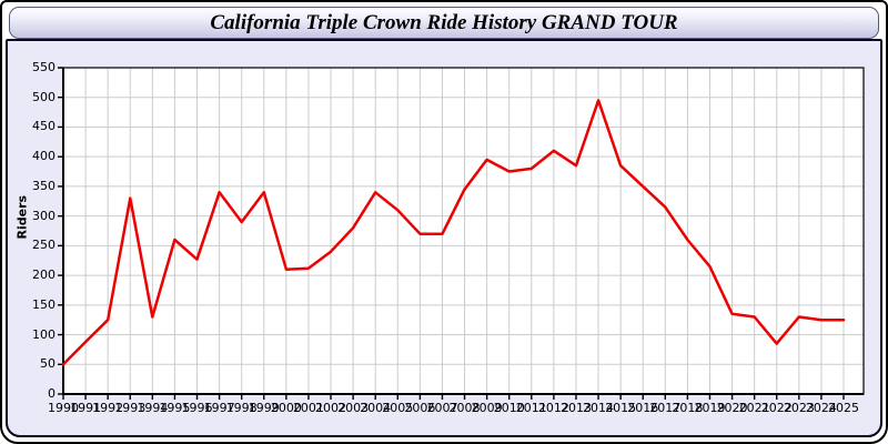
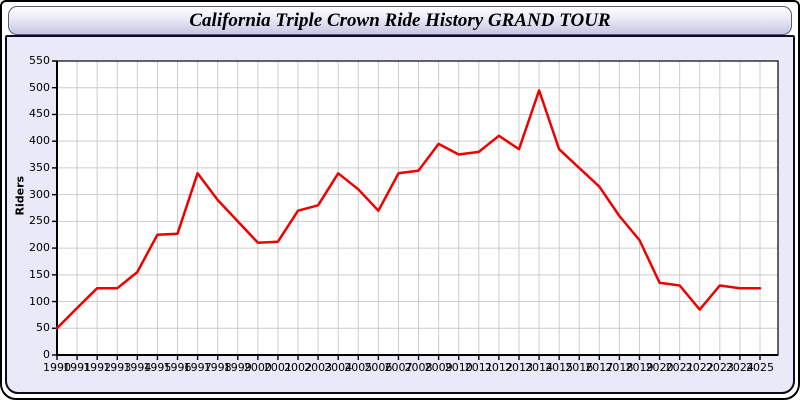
1993: 330 -> 120
1994: 130 -> 160
1995: 260 -> 220
1999: 340 -> 250
2002: 240 -> 270
2007: 270 -> 340
